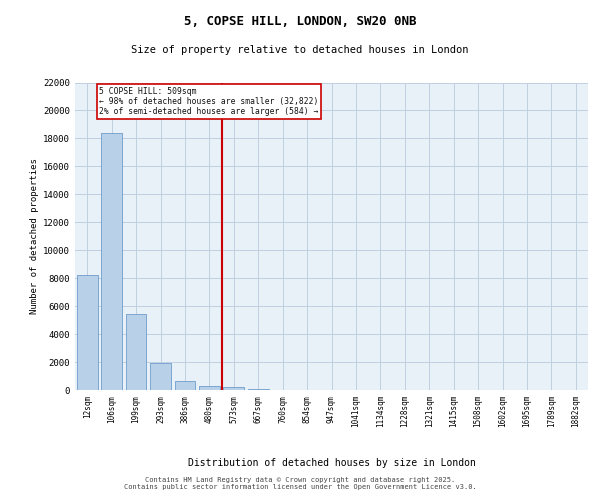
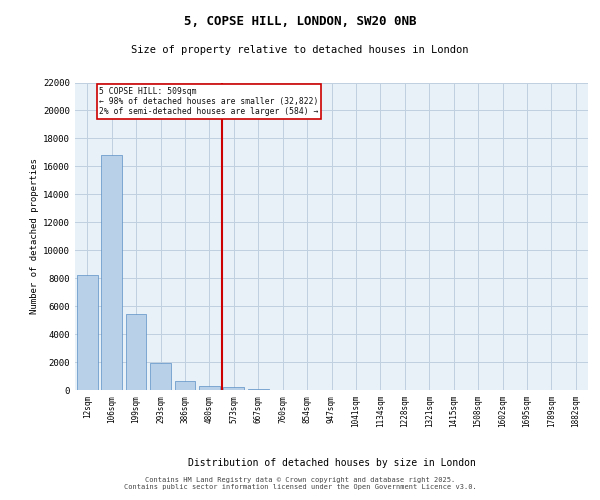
106sqm: 18400 -> 16800
